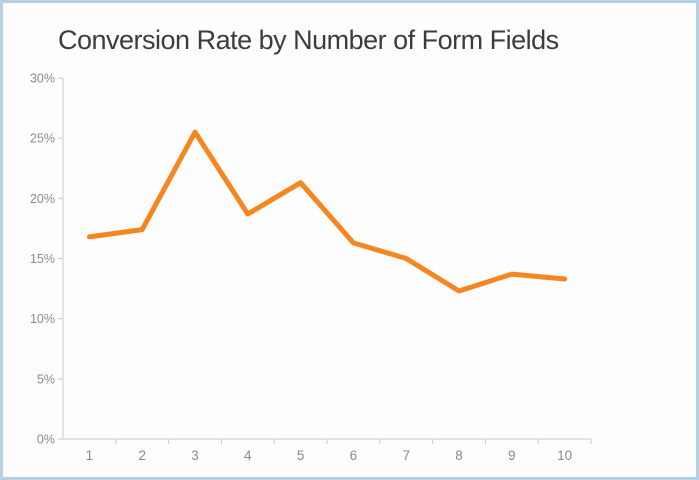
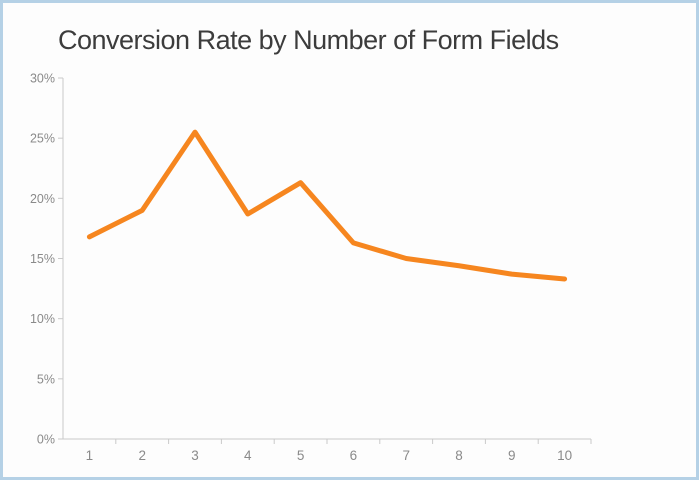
2: 17.4% -> 19.0%
8: 12.3% -> 14.4%
